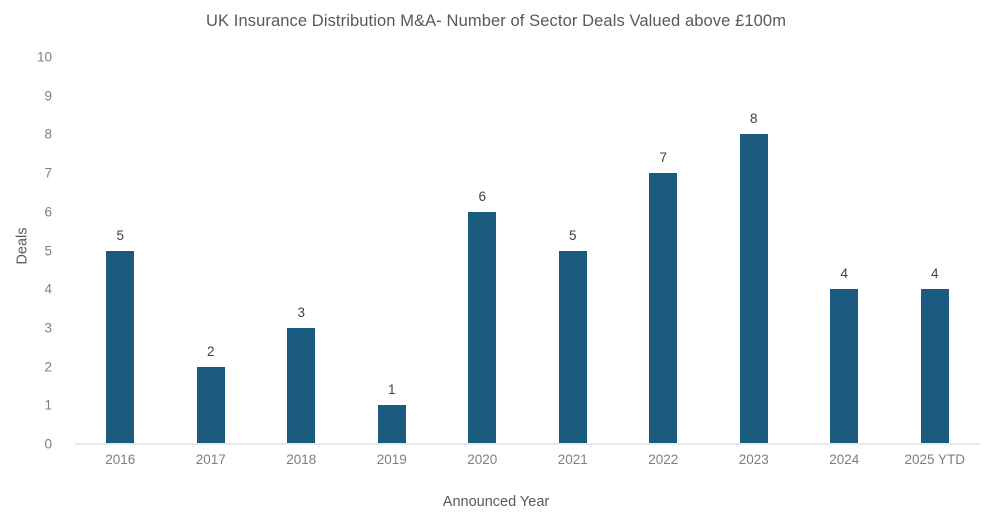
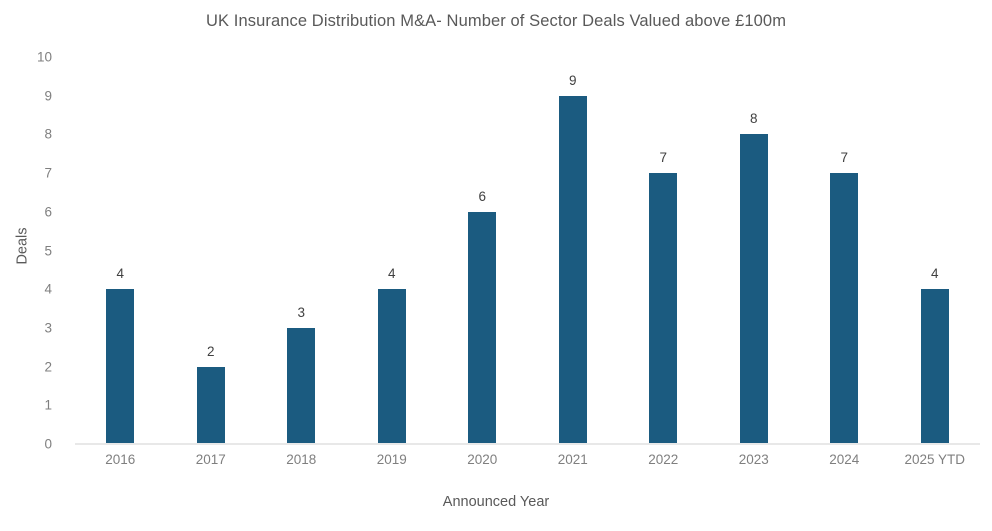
2016: 5 -> 4
2019: 1 -> 4
2021: 5 -> 9
2024: 4 -> 7
